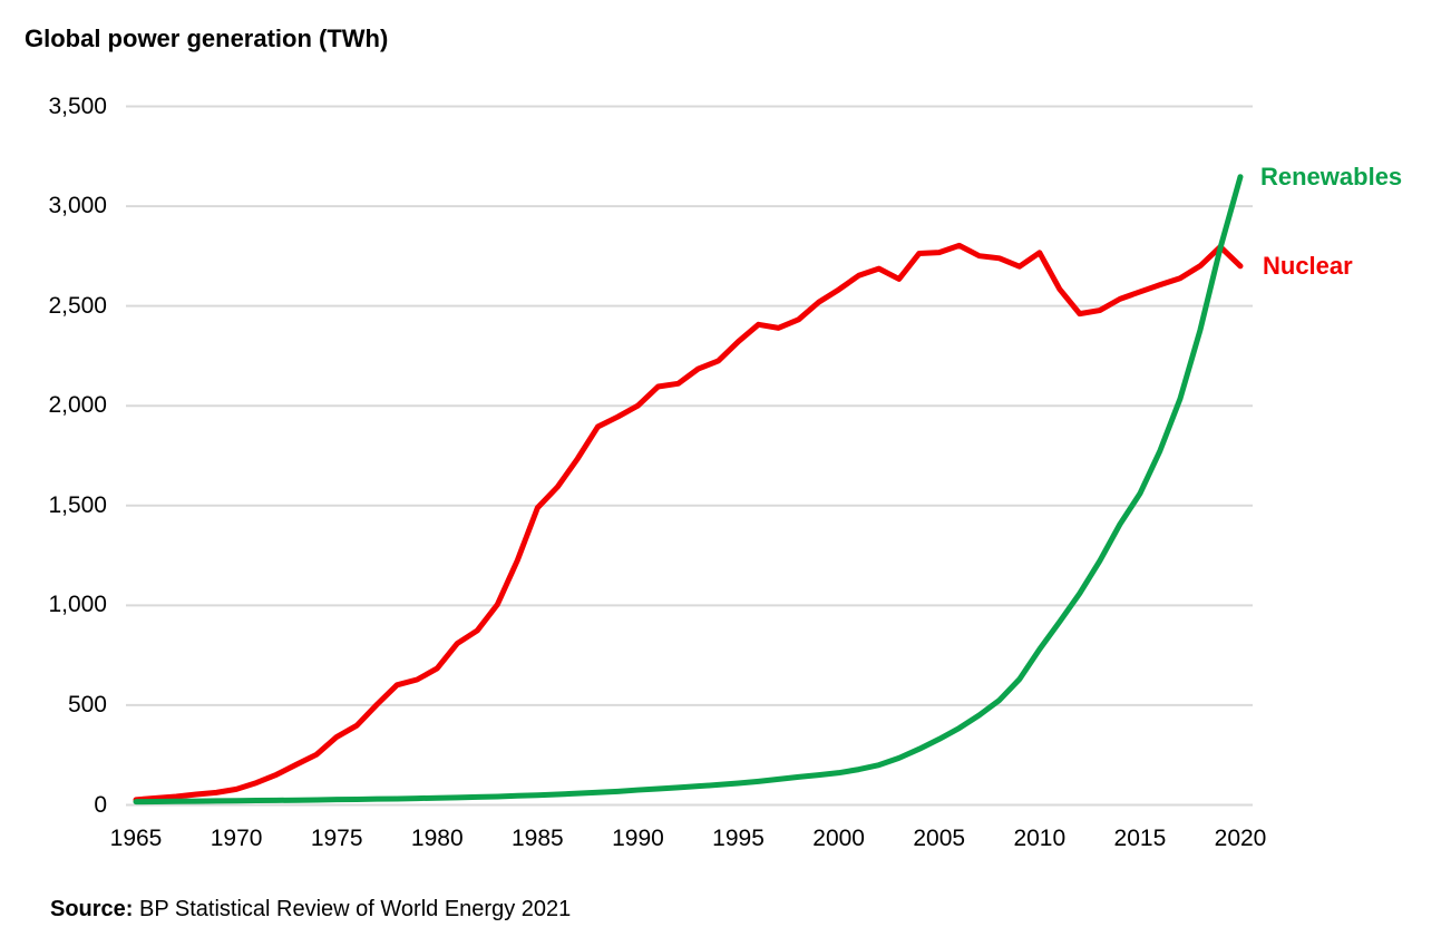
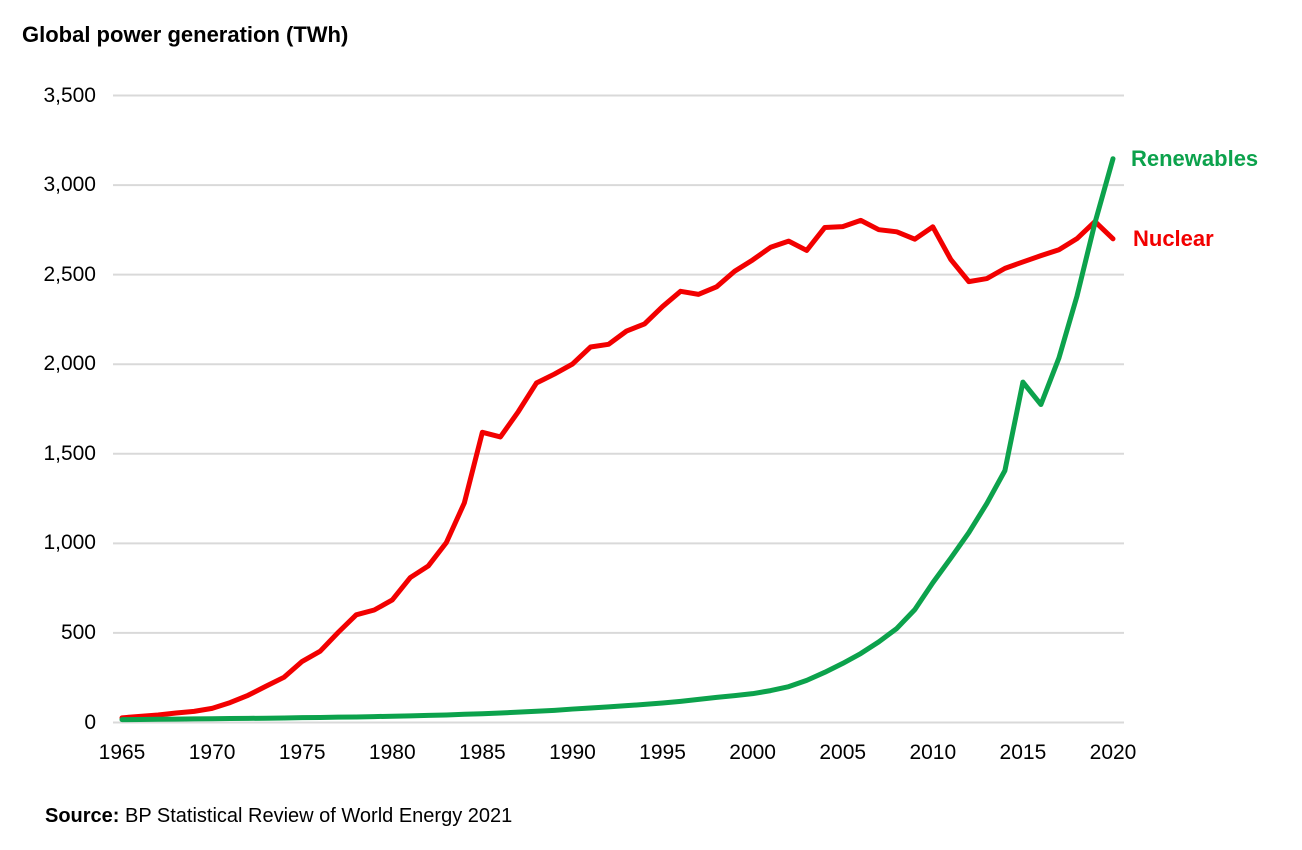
Nuclear/1985: 1490 -> 1620
Renewables/2015: 1560 -> 1900
